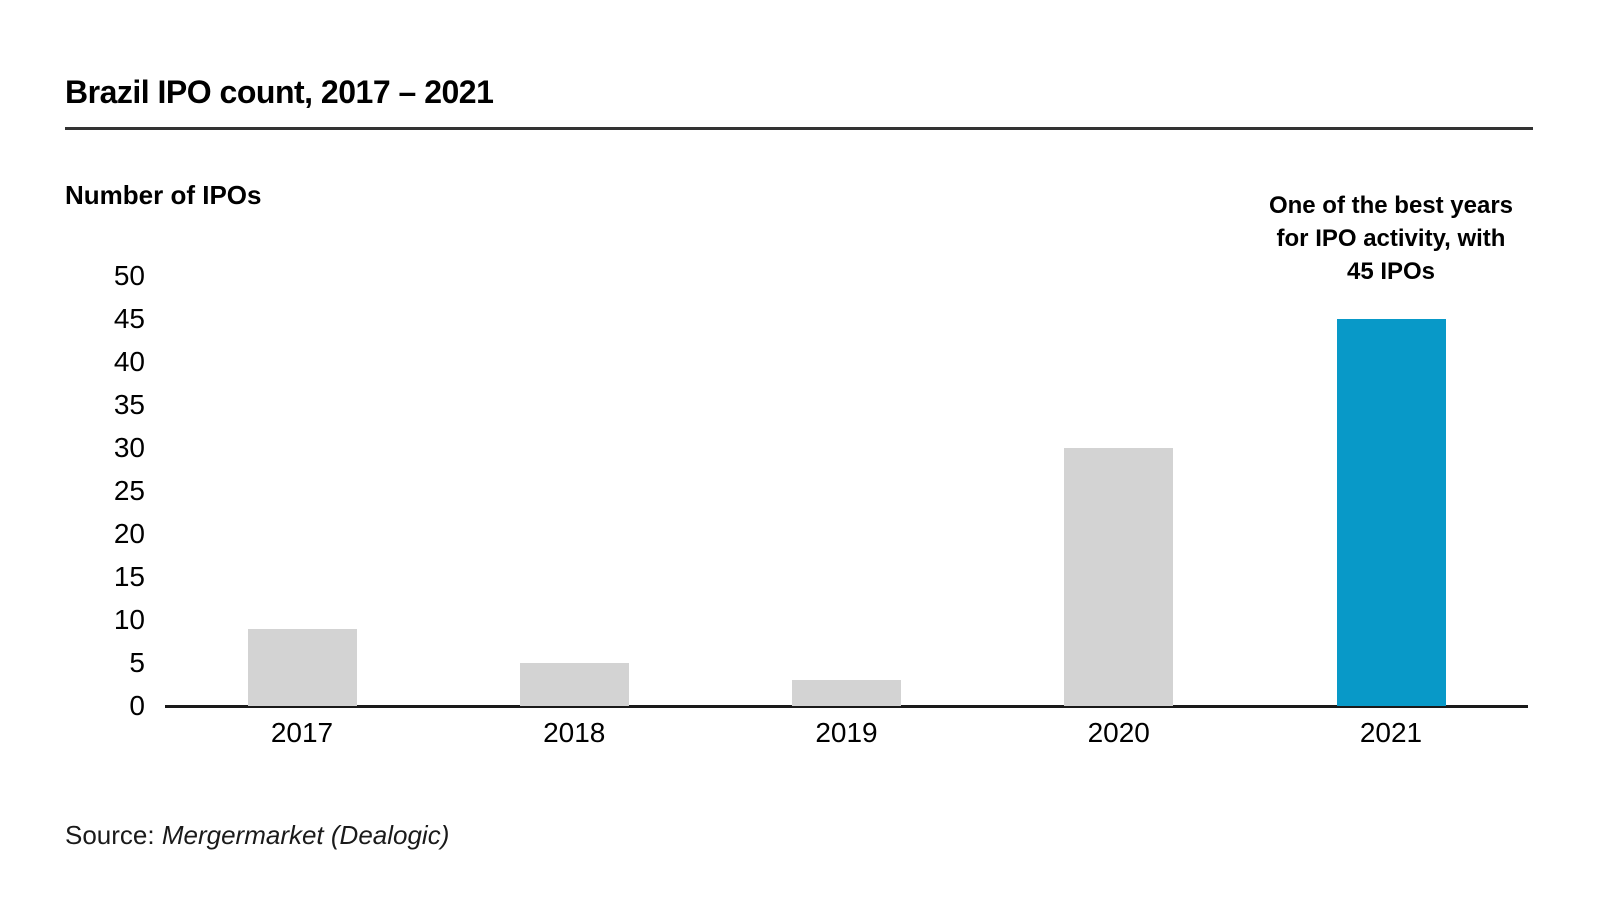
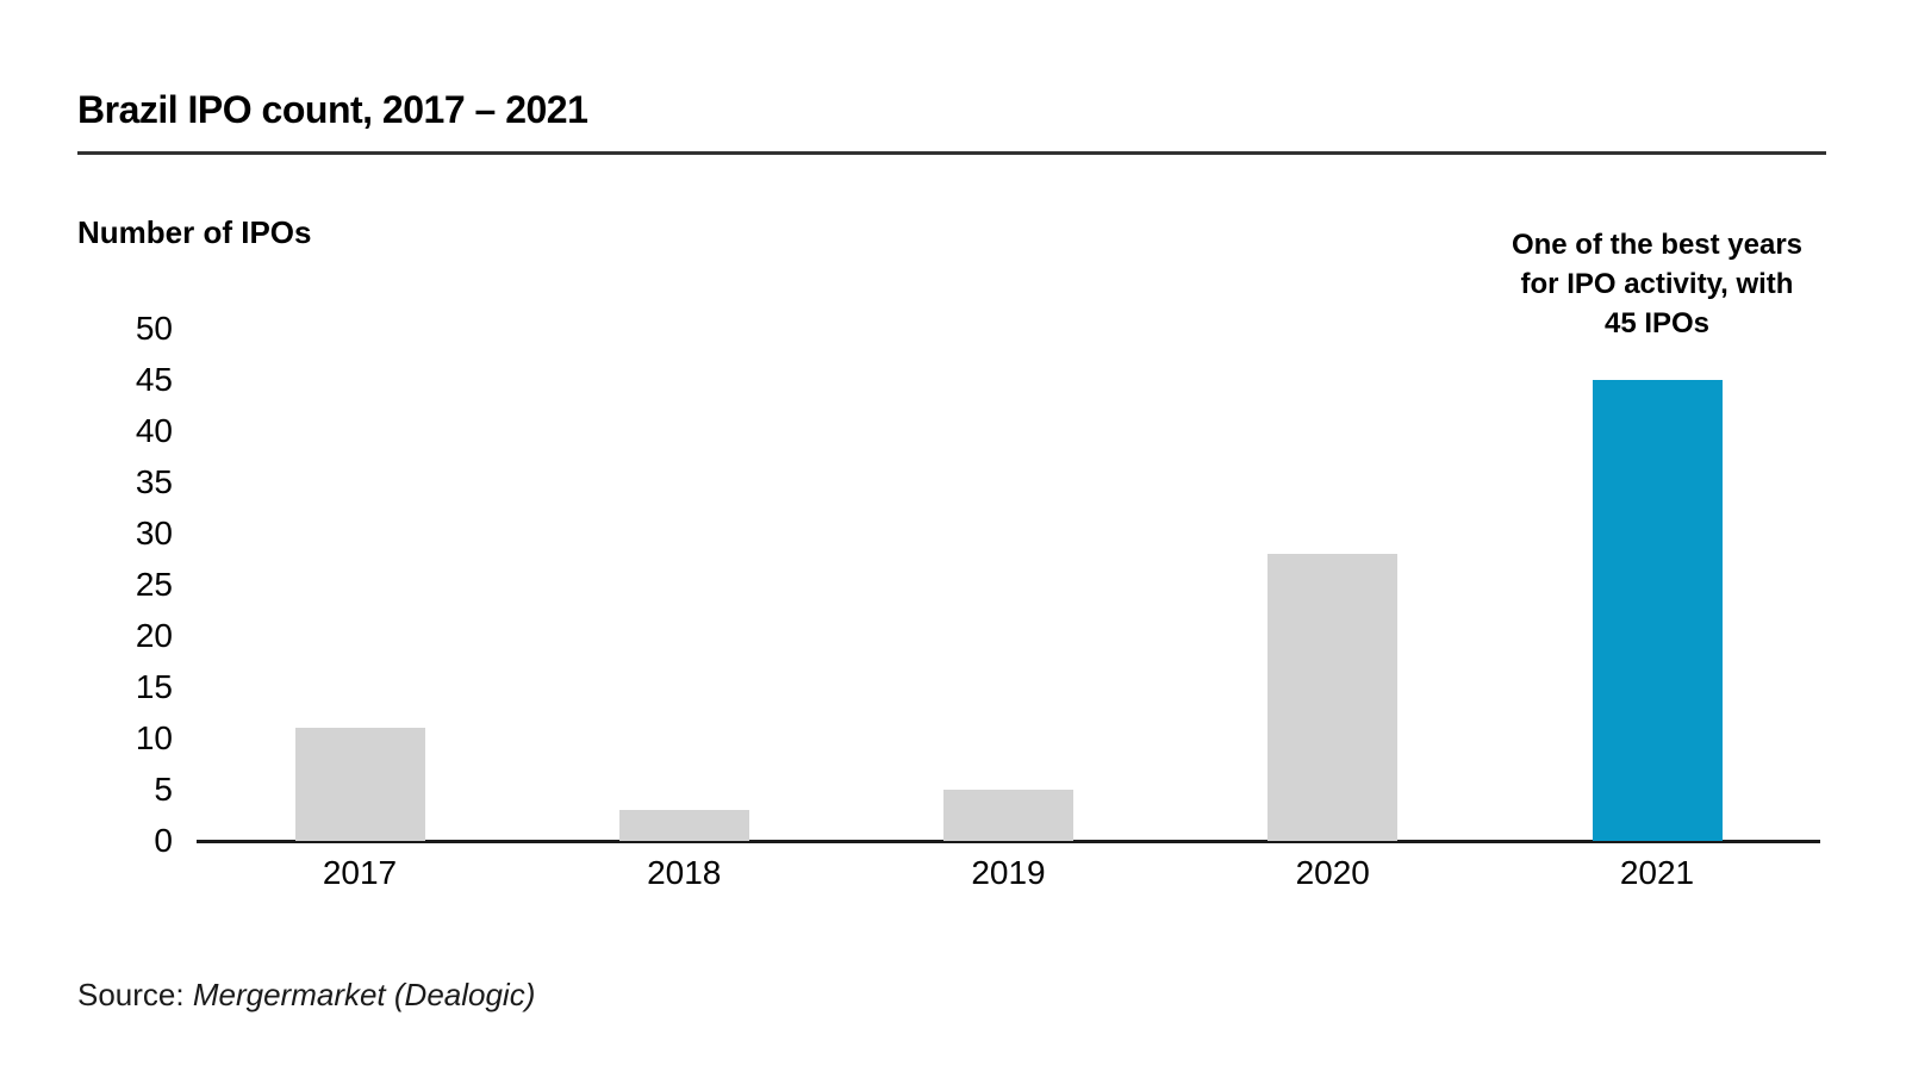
2017: 9 -> 11
2018: 5 -> 3
2019: 3 -> 5
2020: 30 -> 28
